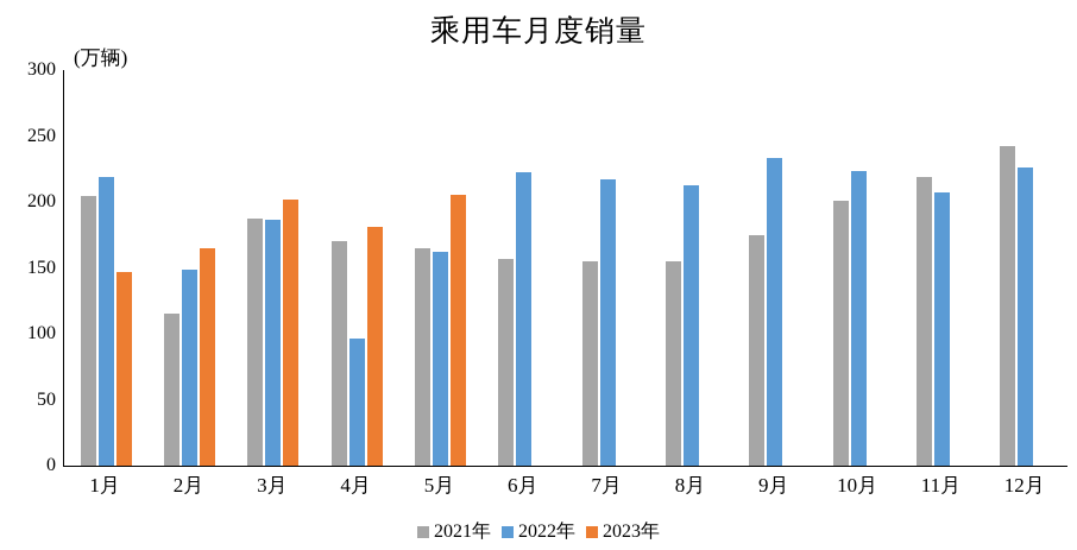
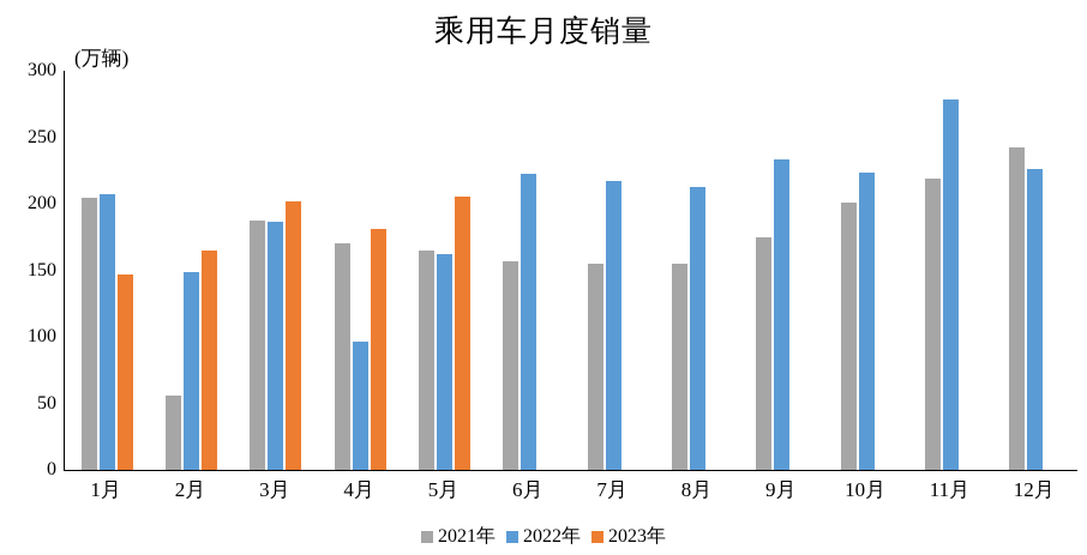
2022年/1月: 219 -> 207
2021年/2月: 116 -> 56
2022年/11月: 208 -> 278
